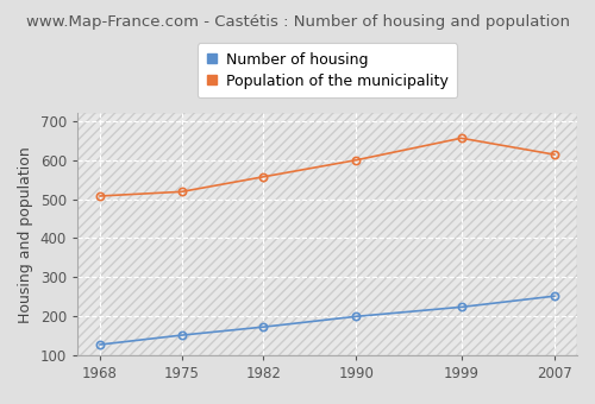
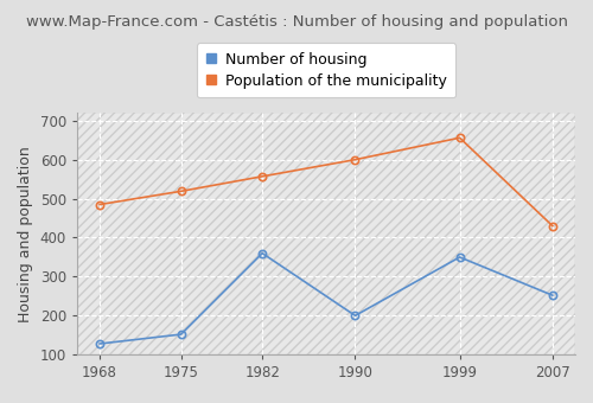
Population of the municipality/1968: 508 -> 485
Number of housing/1982: 173 -> 360
Number of housing/1999: 224 -> 350
Population of the municipality/2007: 614 -> 430
